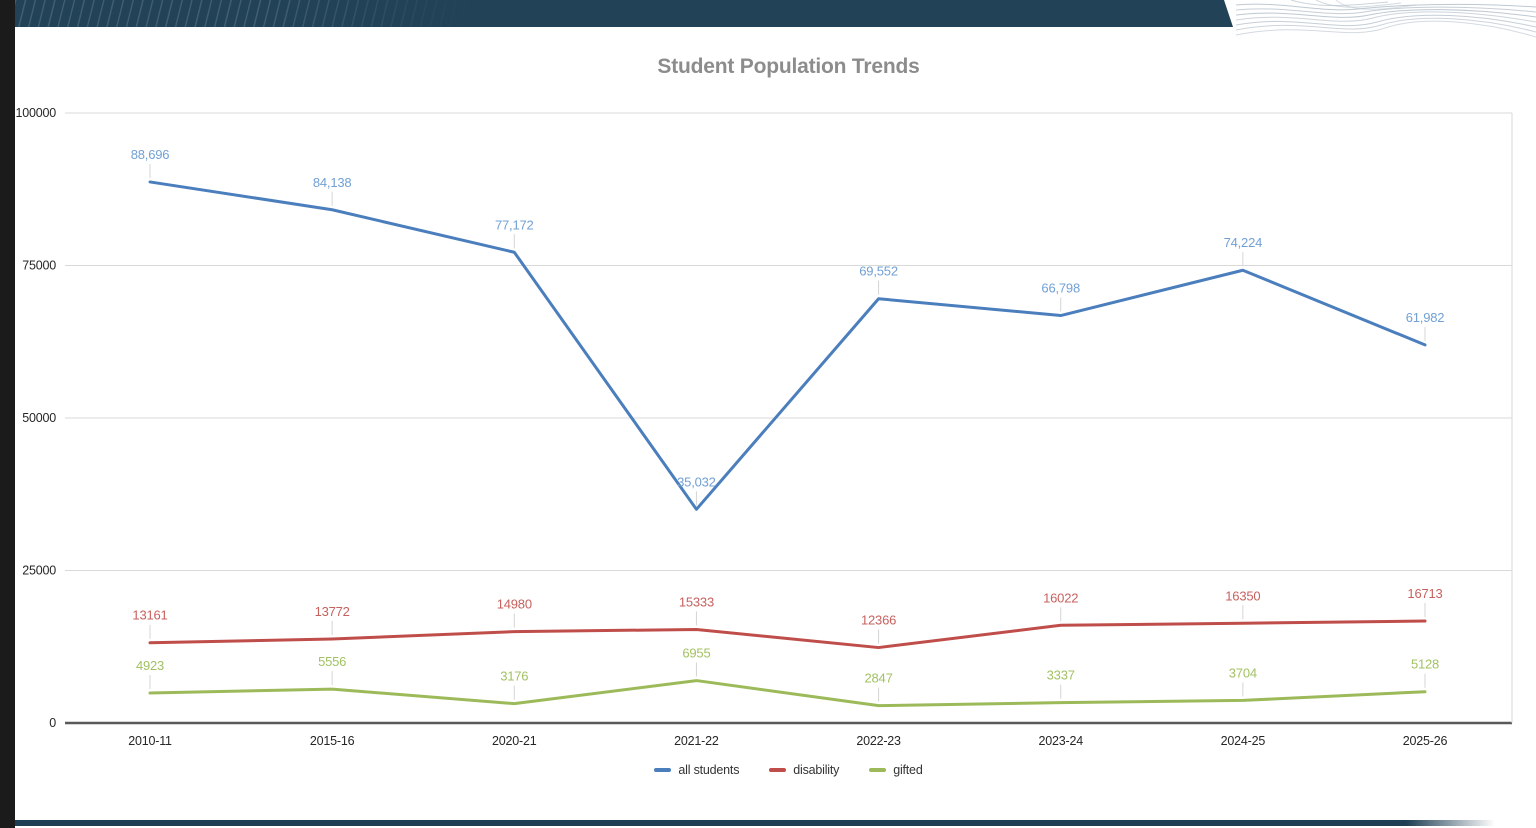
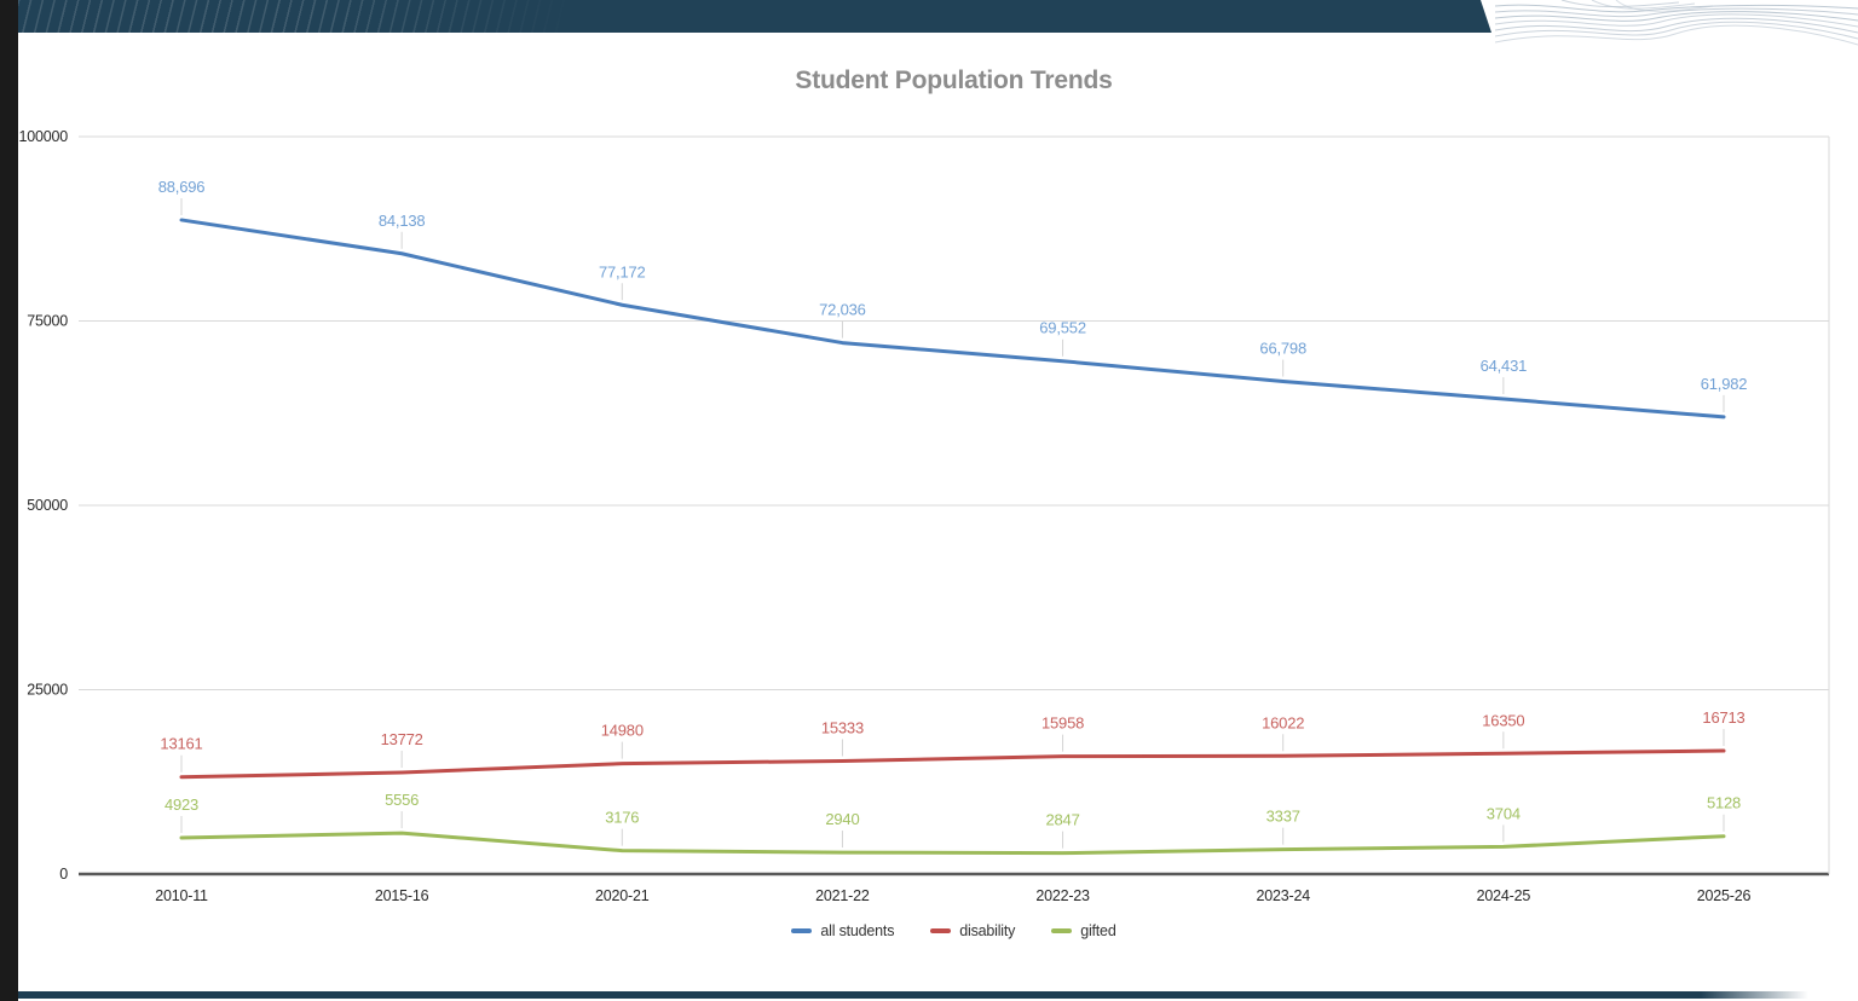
all students/2021-22: 35,032 -> 72,036
gifted/2021-22: 6955 -> 2940
disability/2022-23: 12366 -> 15958
all students/2024-25: 74,224 -> 64,431
